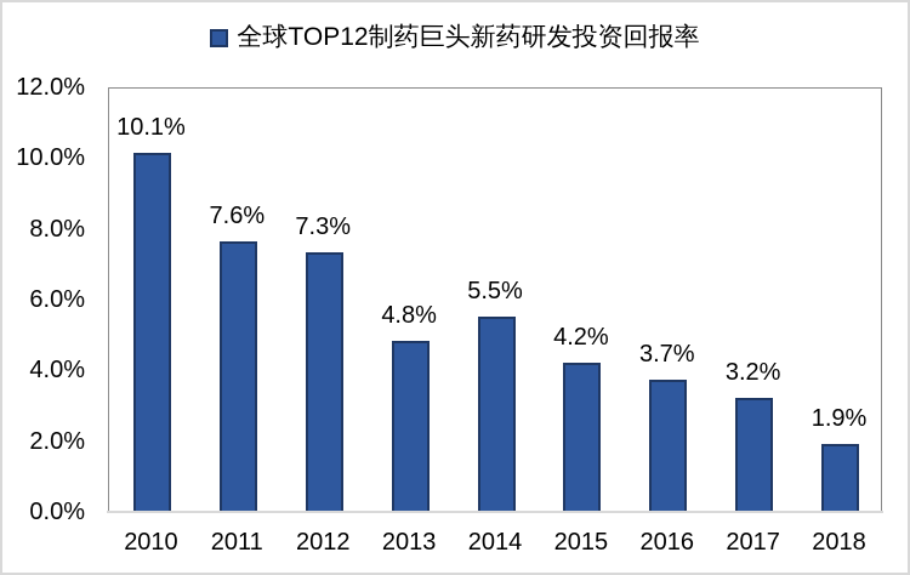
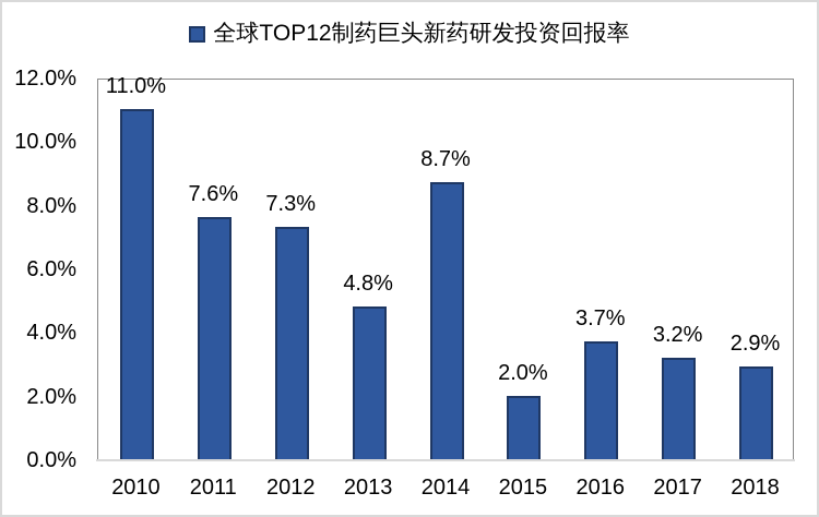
2010: 10.1% -> 11.0%
2014: 5.5% -> 8.7%
2015: 4.2% -> 2.0%
2018: 1.9% -> 2.9%
